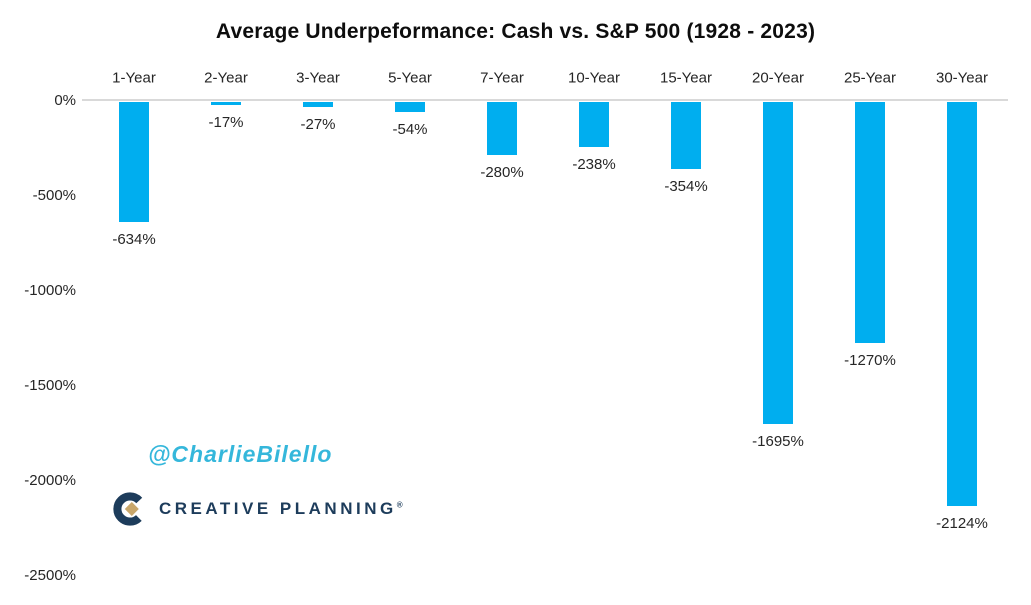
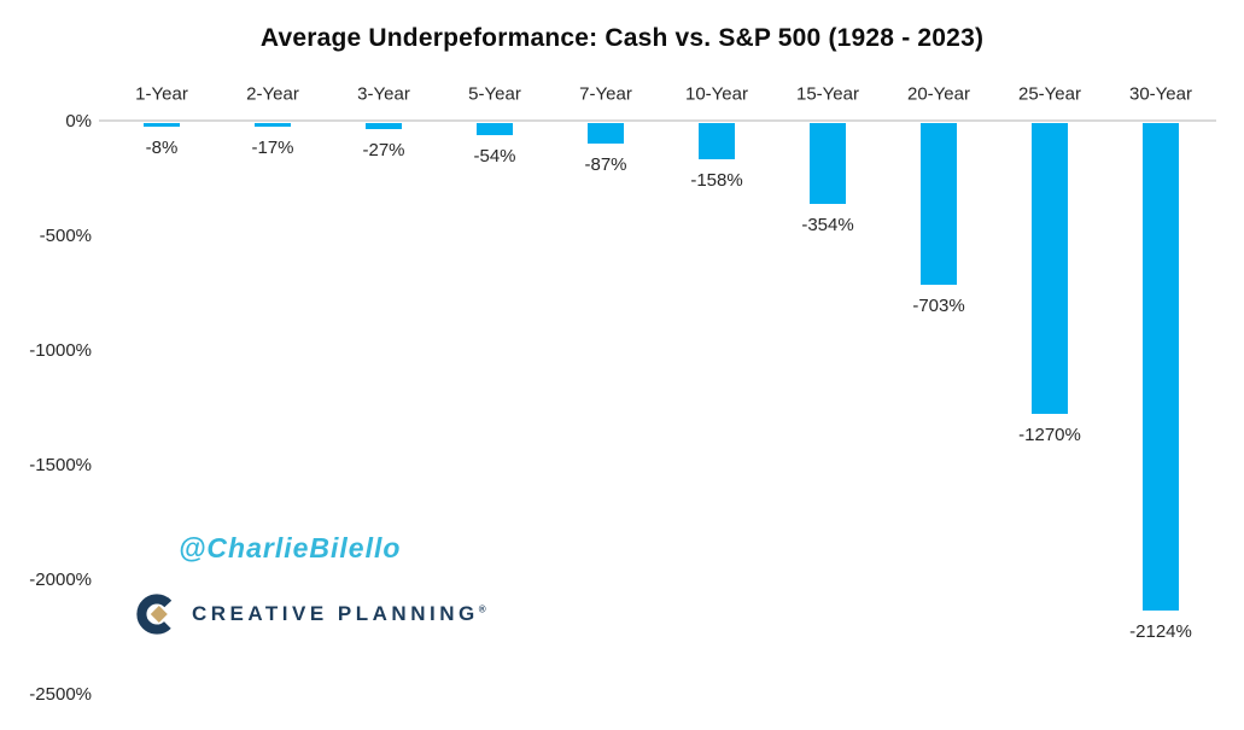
1-Year: -634% -> -8%
7-Year: -280% -> -87%
10-Year: -238% -> -158%
20-Year: -1695% -> -703%
